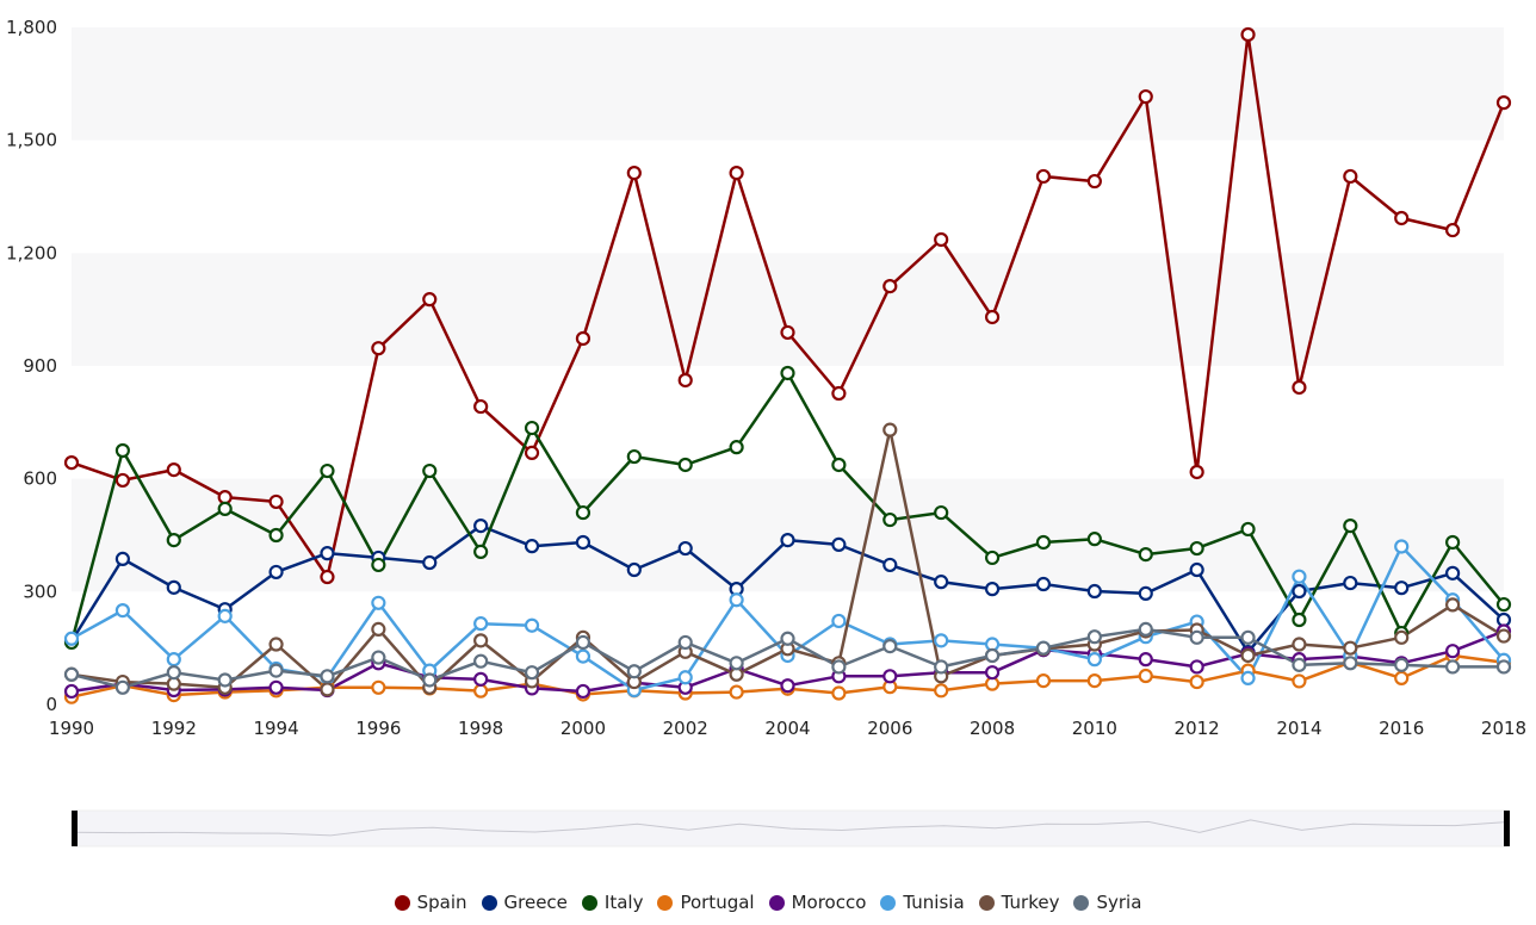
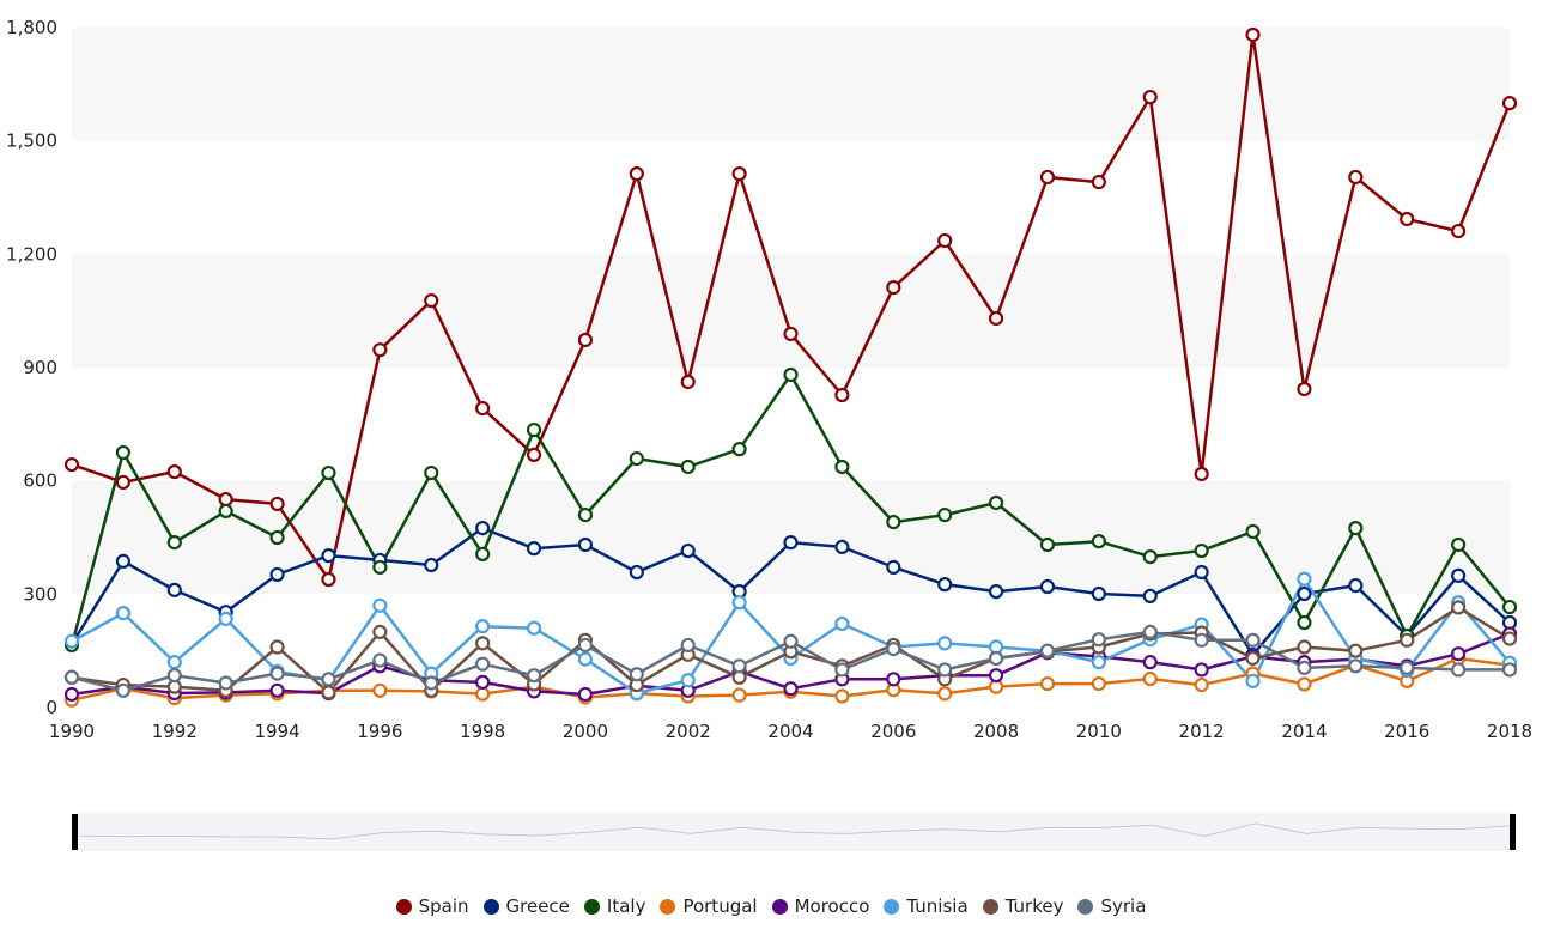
Turkey/2006: 730 -> 160
Italy/2008: 390 -> 540
Greece/2016: 310 -> 190
Tunisia/2016: 420 -> 100
